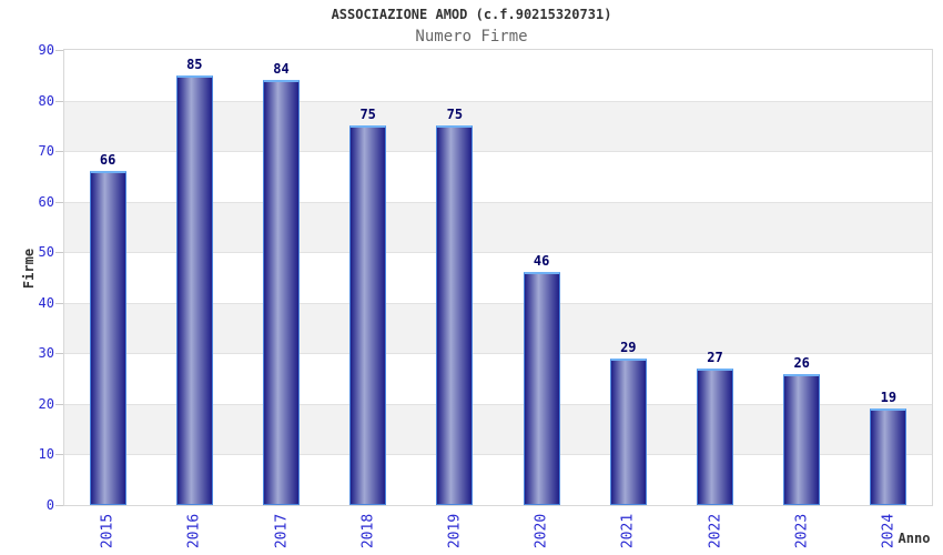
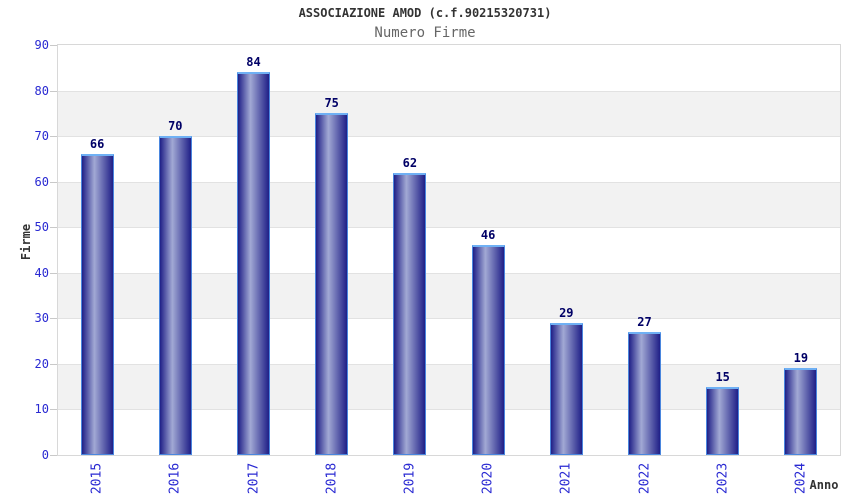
2016: 85 -> 70
2019: 75 -> 62
2023: 26 -> 15
